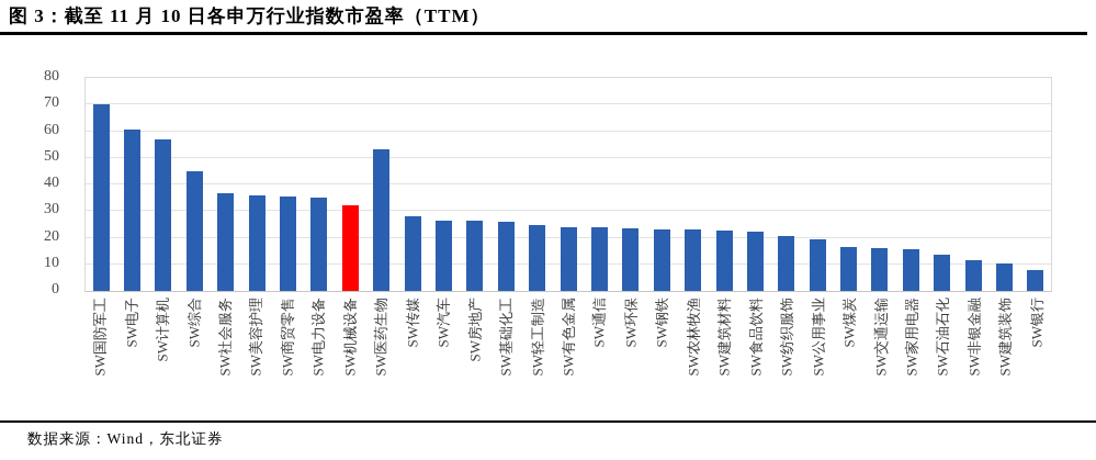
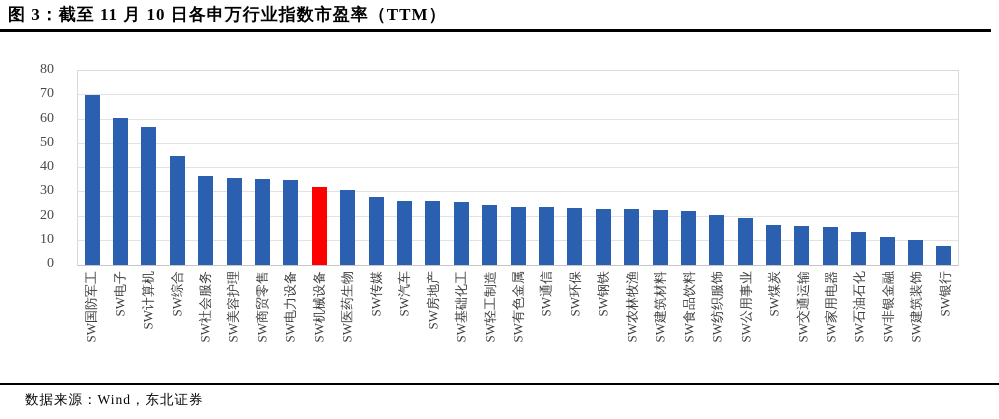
SW医药生物: 53 -> 31
